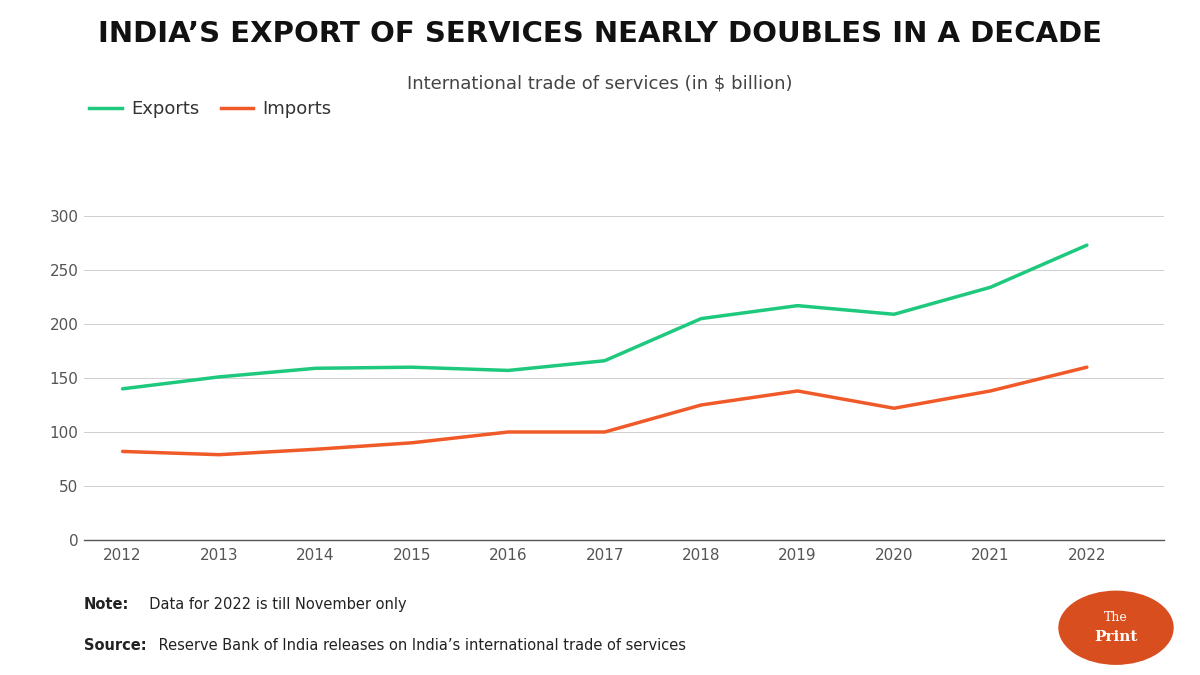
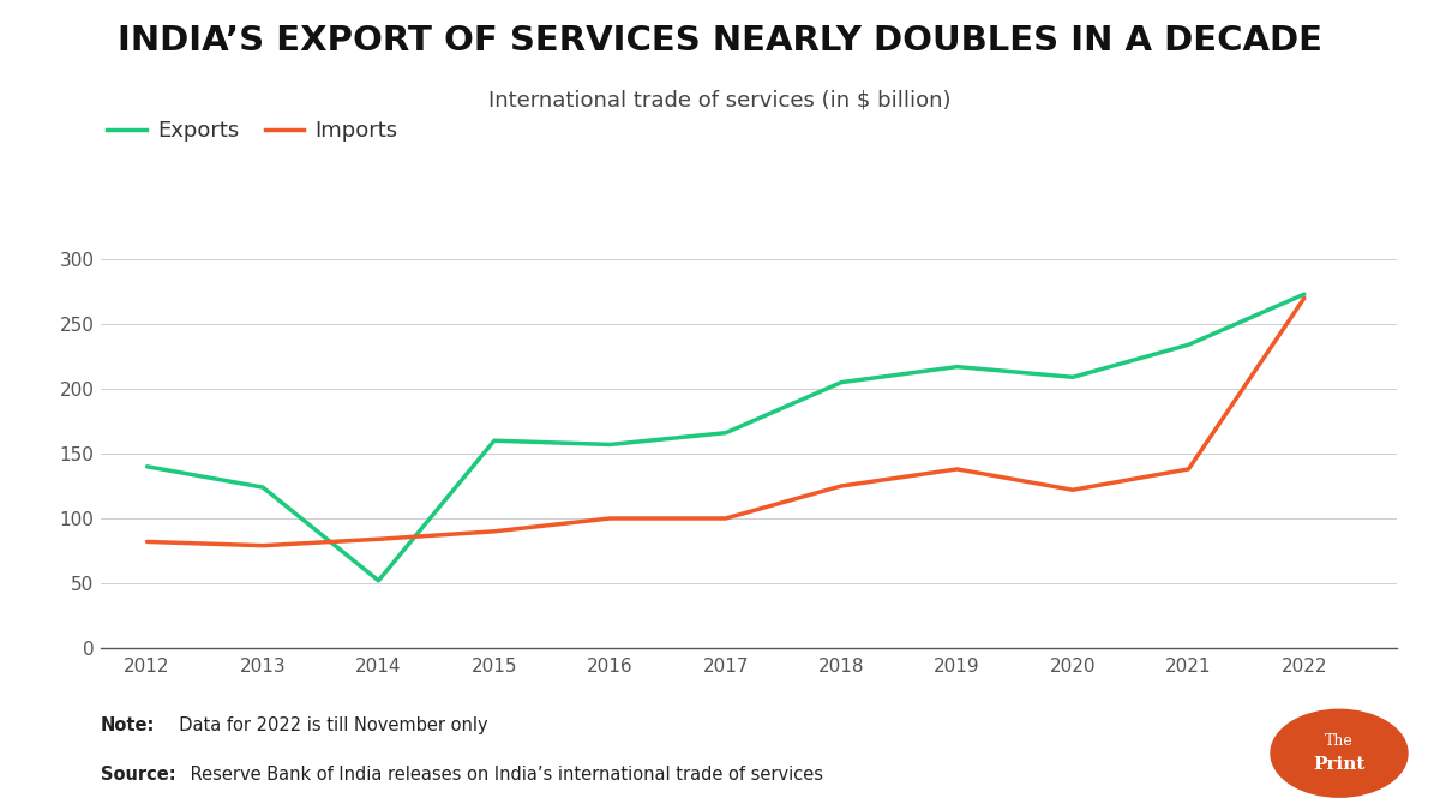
Exports/2013: 151 -> 124
Exports/2014: 159 -> 52
Imports/2022: 160 -> 270
